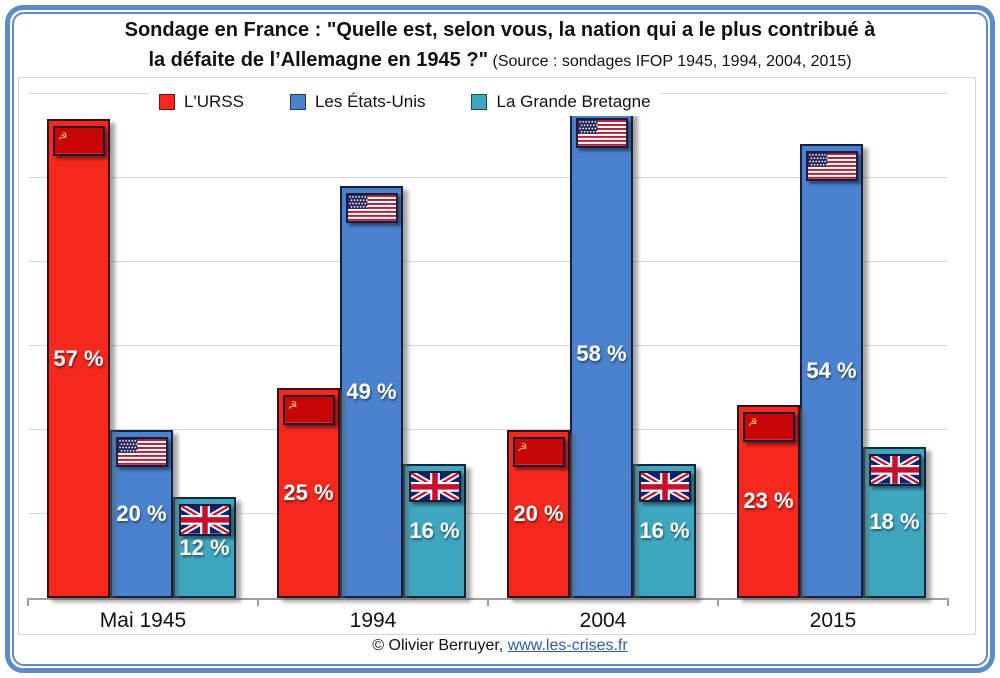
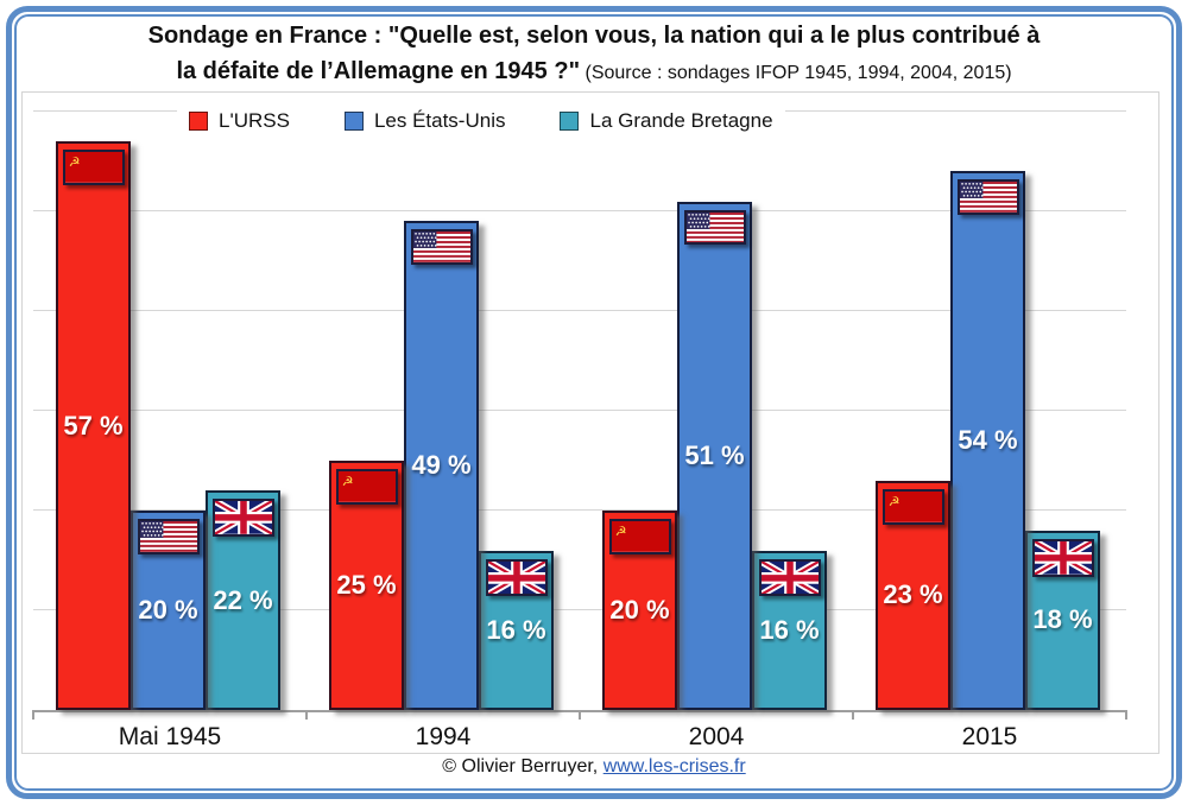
La Grande Bretagne/Mai 1945: 12 -> 22
Les États-Unis/2004: 58 -> 51
